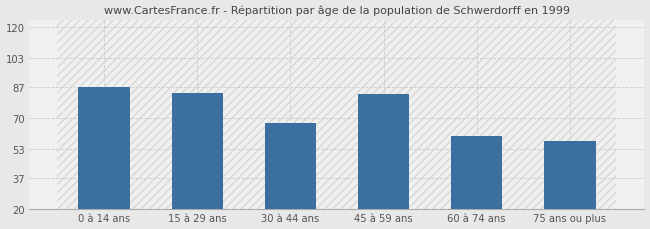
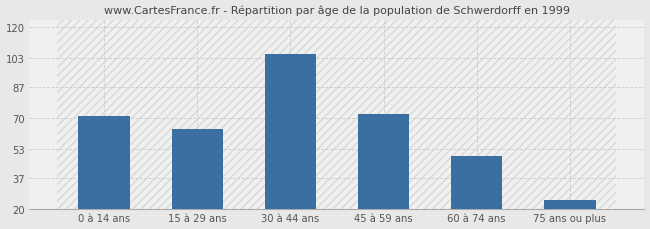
0 à 14 ans: 87 -> 71
15 à 29 ans: 84 -> 64
30 à 44 ans: 67 -> 105
45 à 59 ans: 83 -> 72
60 à 74 ans: 60 -> 49
75 ans ou plus: 57 -> 25
